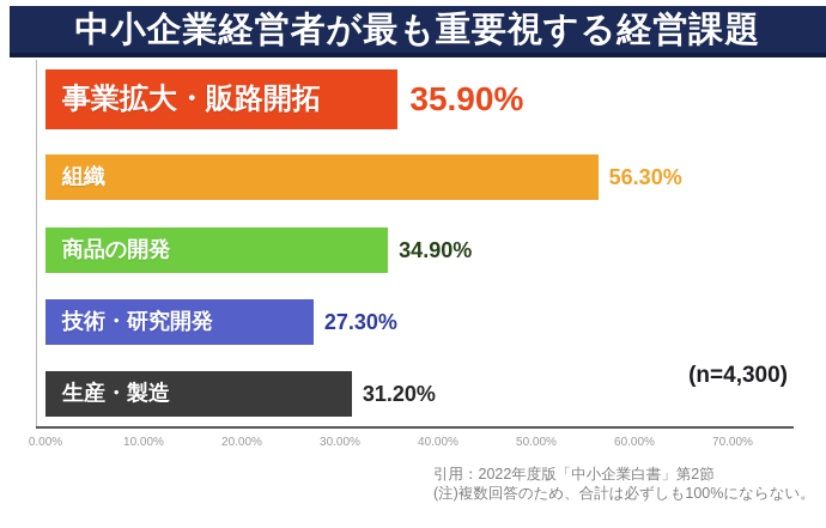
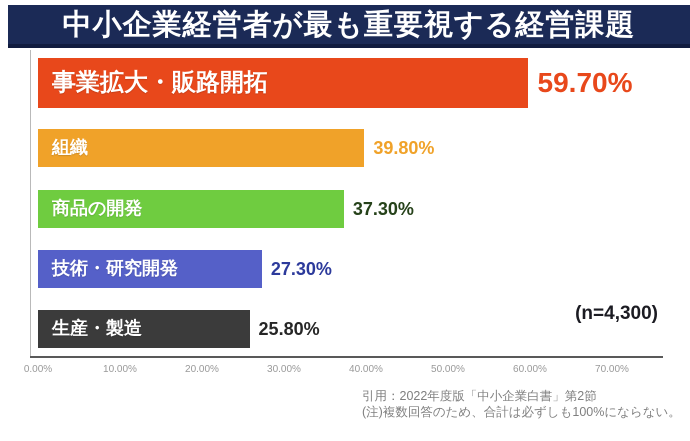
事業拡大・販路開拓: 35.90% -> 59.70%
組織: 56.30% -> 39.80%
商品の開発: 34.90% -> 37.30%
生産・製造: 31.20% -> 25.80%
